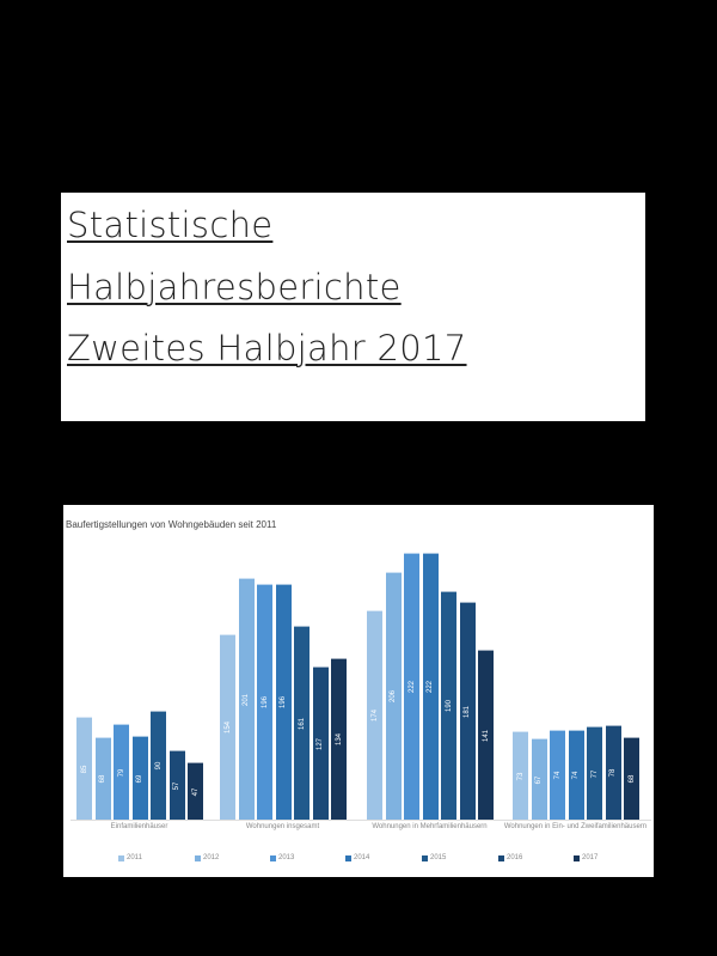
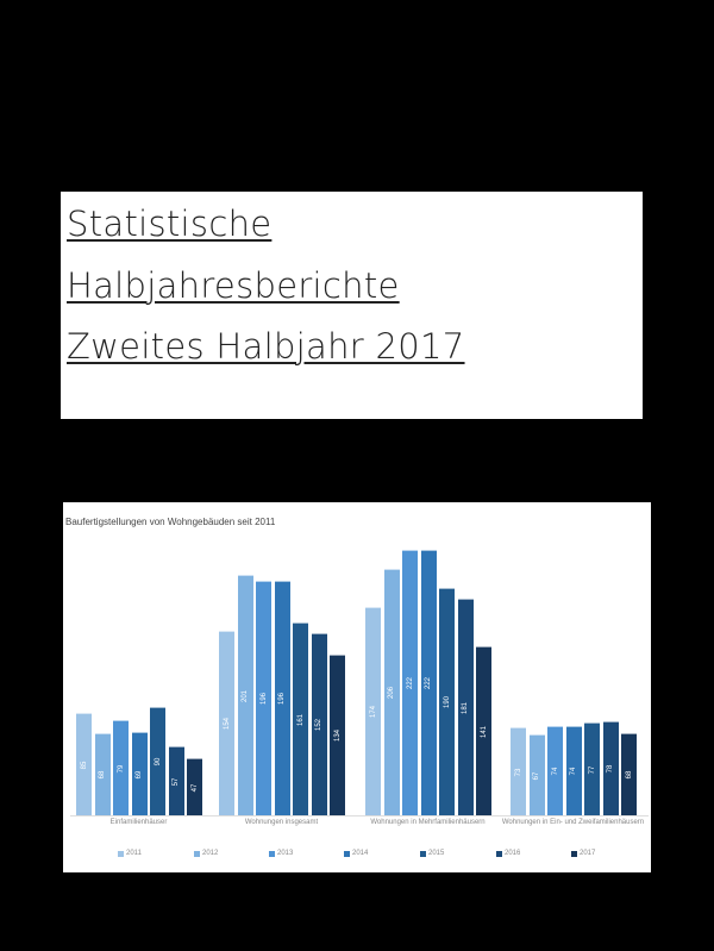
2016/Wohnungen insgesamt: 127 -> 152
